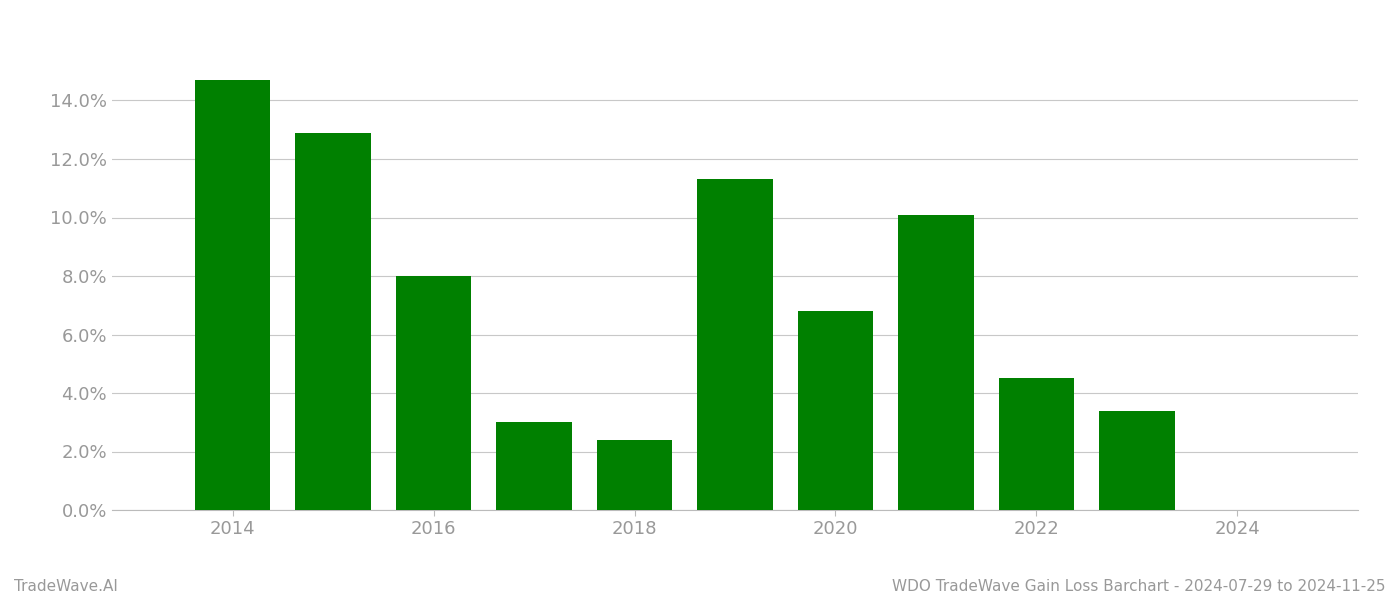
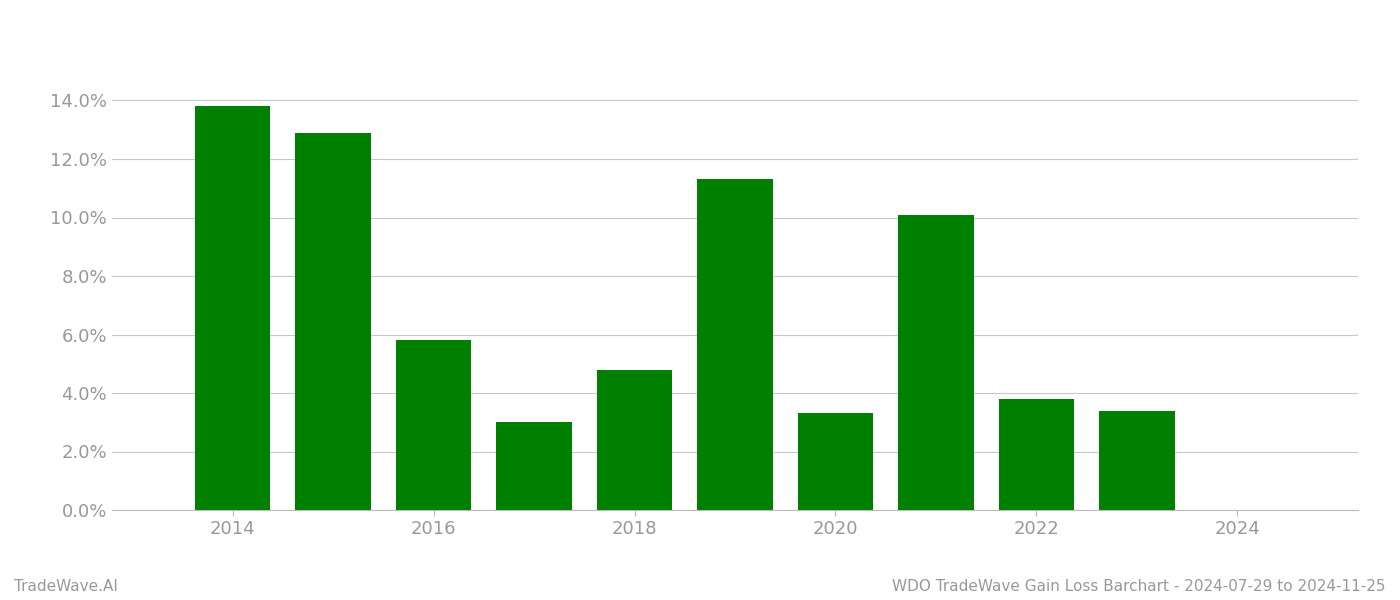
2014: 14.7% -> 13.8%
2016: 8.0% -> 5.8%
2018: 2.4% -> 4.8%
2020: 6.8% -> 3.3%
2022: 4.5% -> 3.8%
